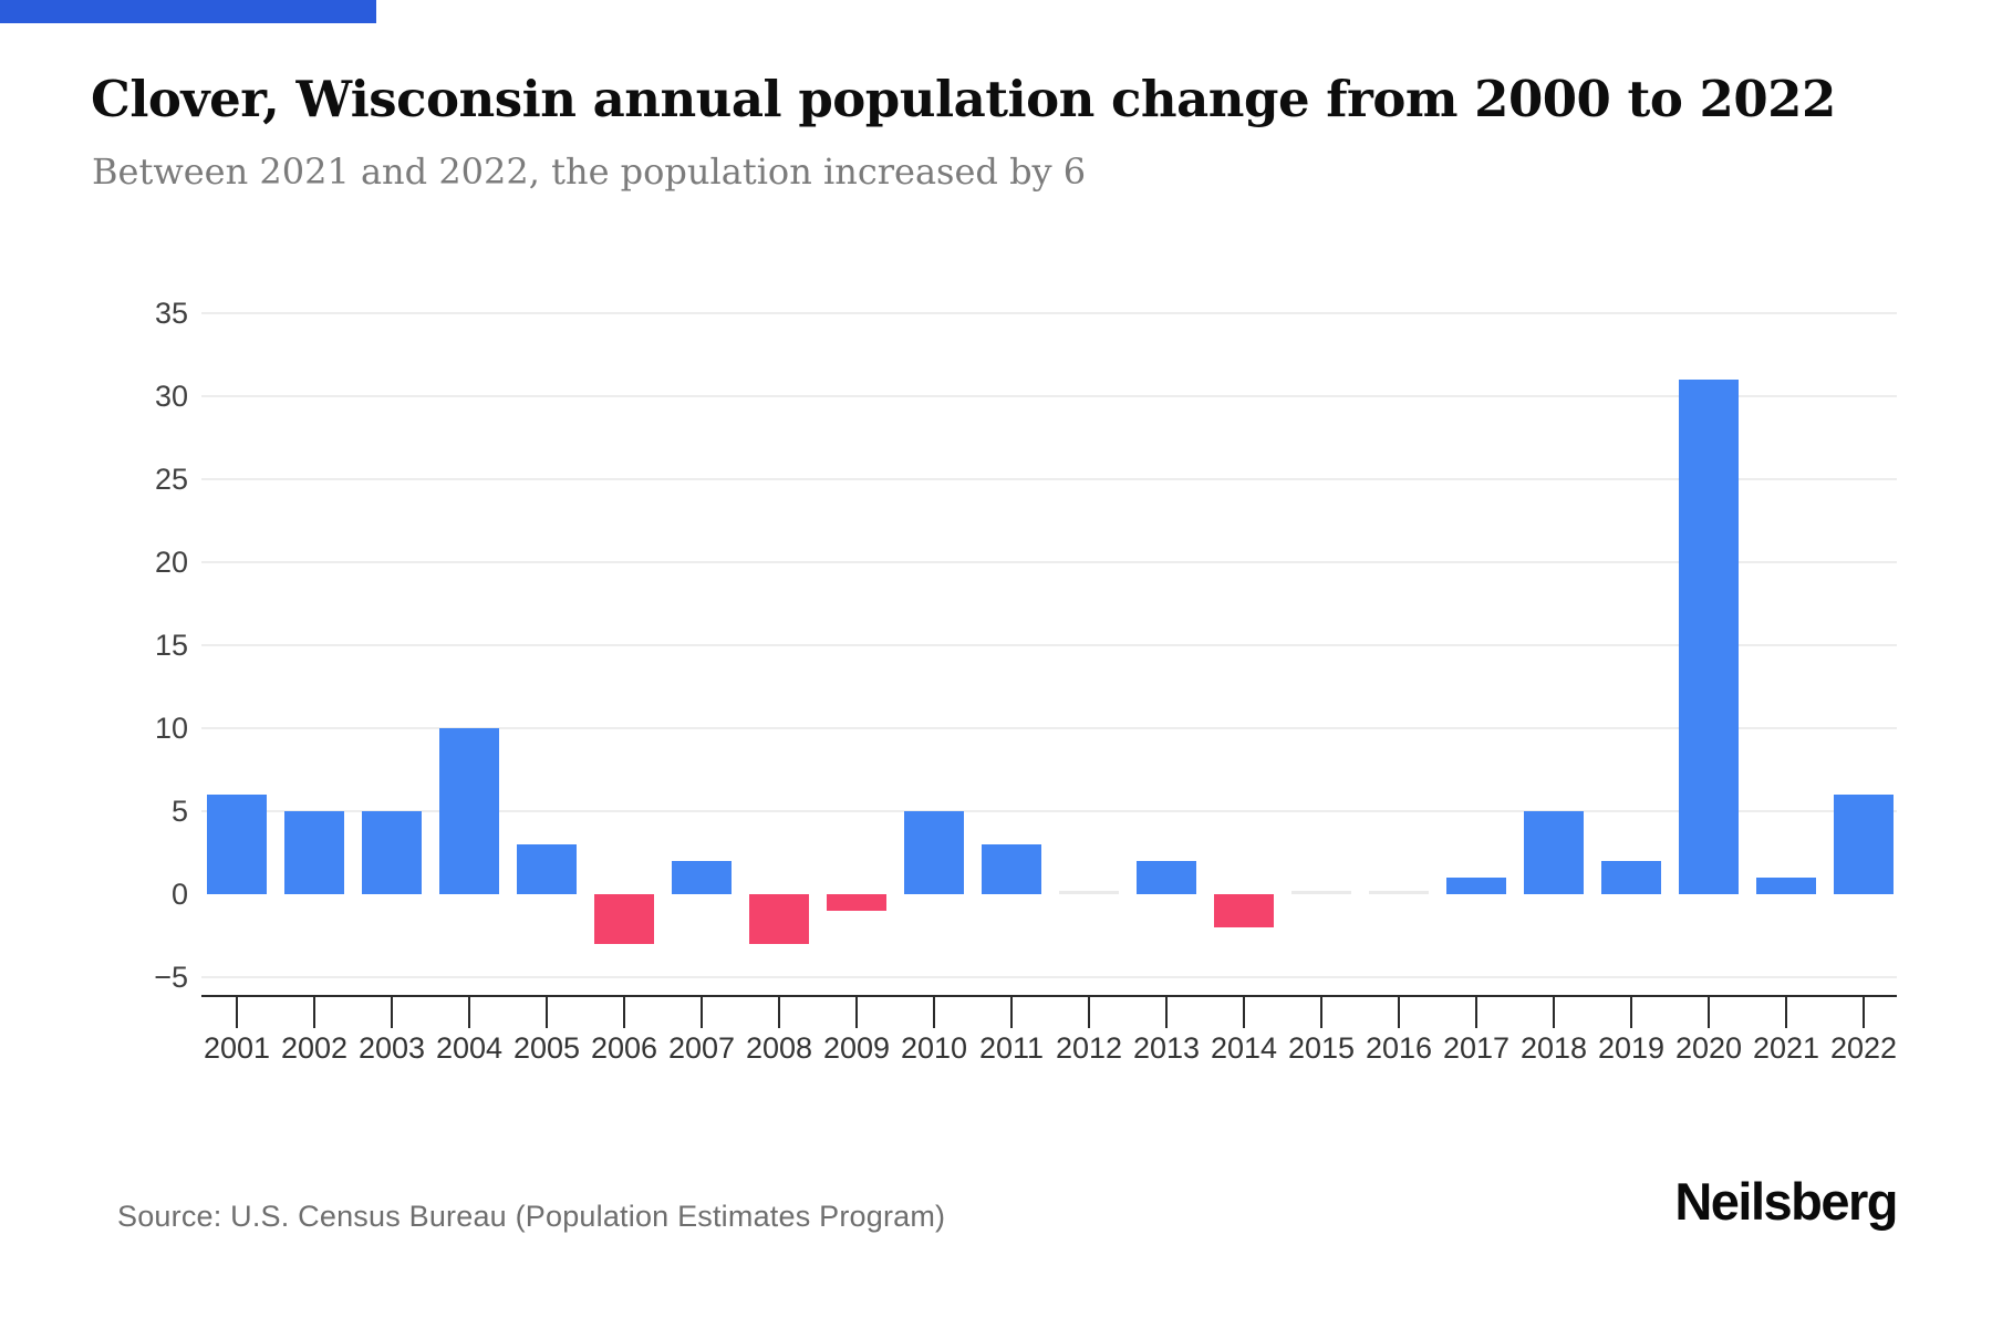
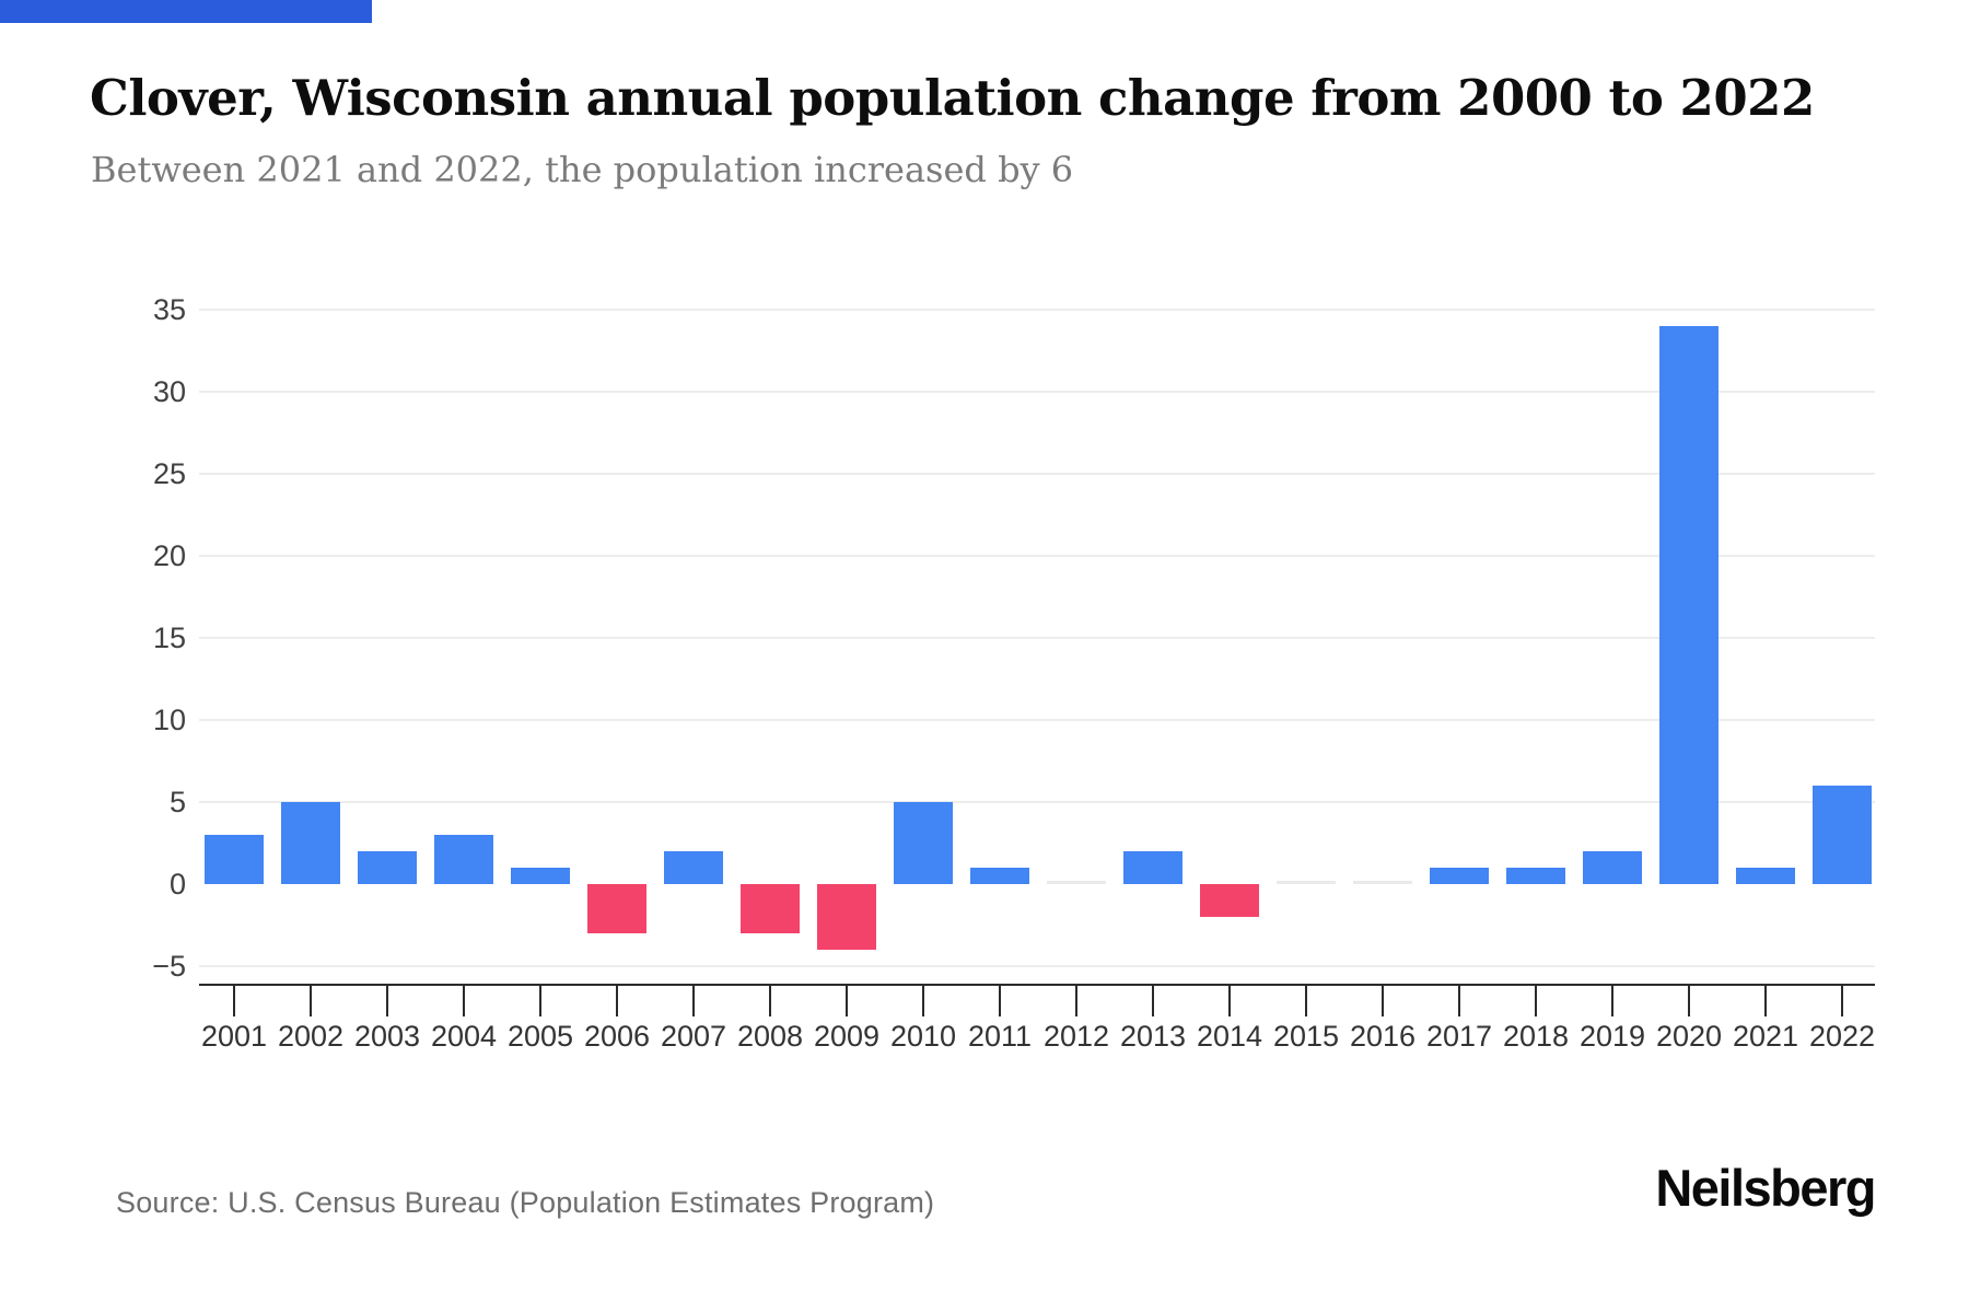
2001: 6 -> 3
2003: 5 -> 2
2004: 10 -> 3
2005: 3 -> 1
2009: -1 -> -4
2011: 3 -> 1
2018: 5 -> 1
2020: 31 -> 34
